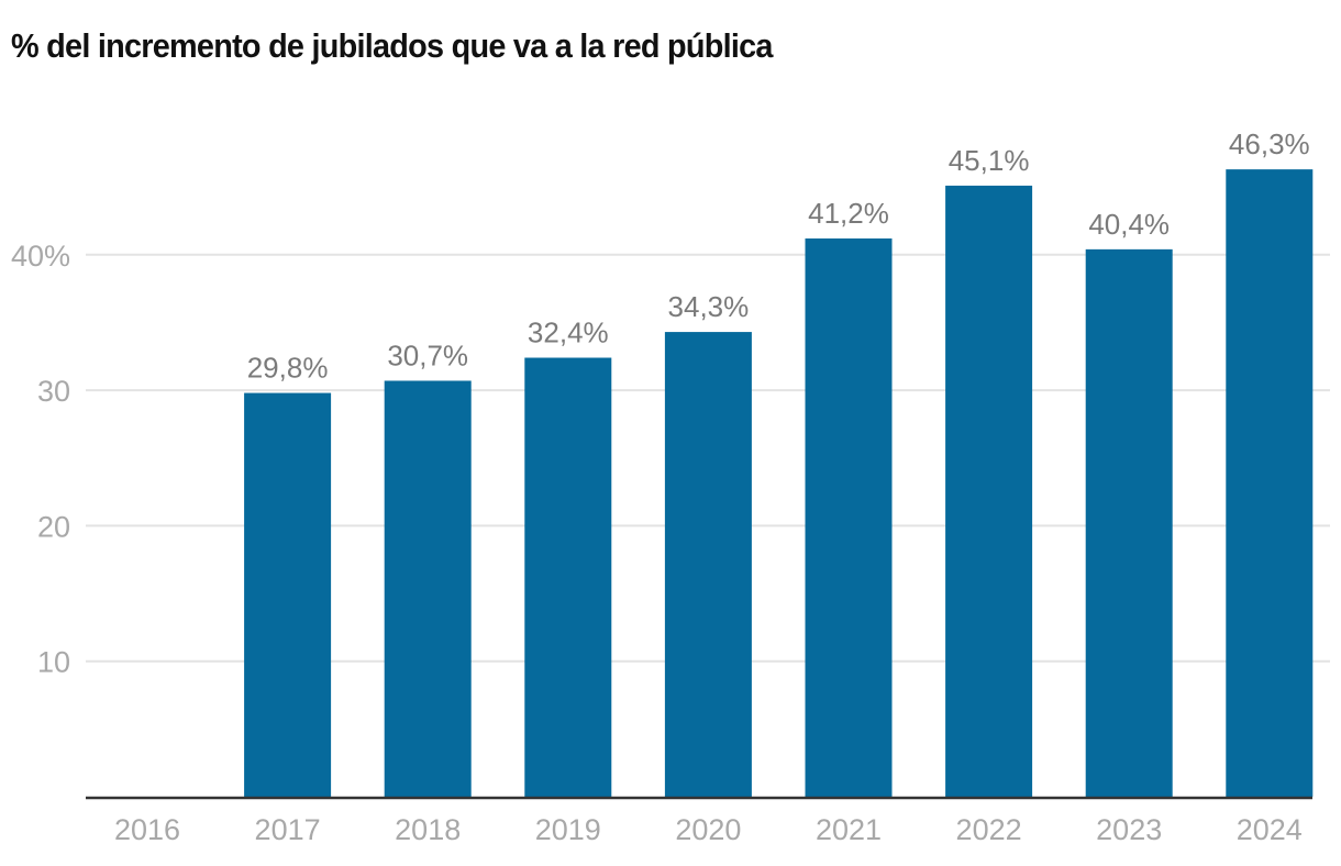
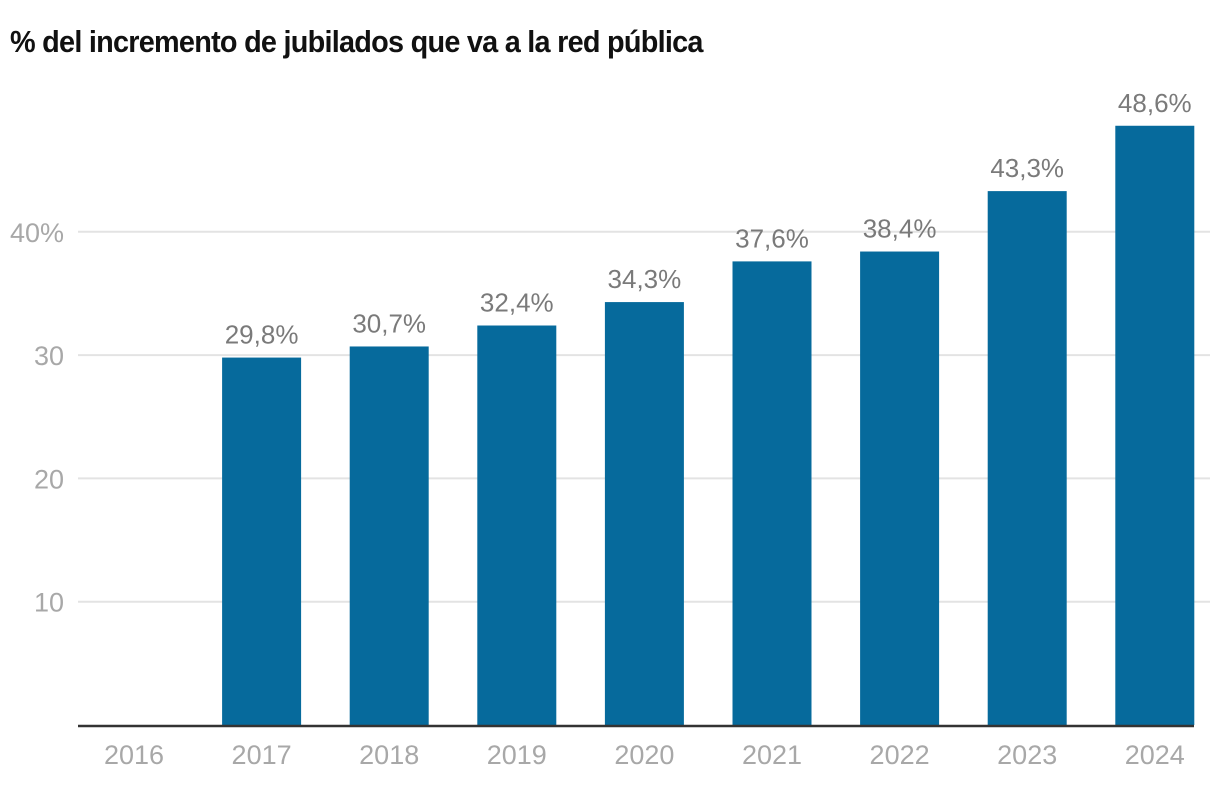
2021: 41,2% -> 37,6%
2022: 45,1% -> 38,4%
2023: 40,4% -> 43,3%
2024: 46,3% -> 48,6%
